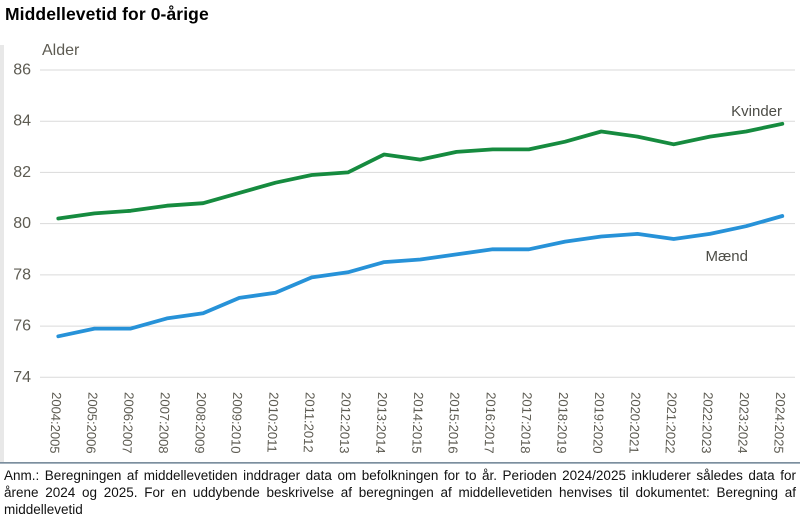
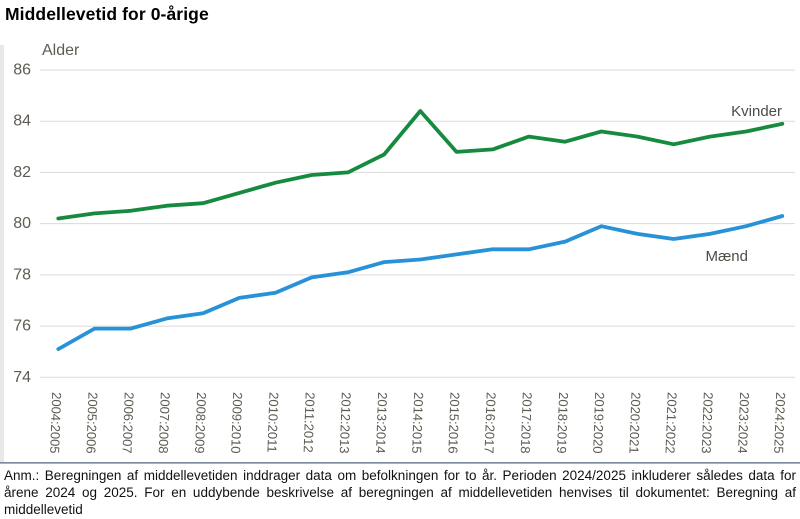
Mænd/2004:2005: 75.6 -> 75.1
Kvinder/2014:2015: 82.5 -> 84.4
Kvinder/2017:2018: 82.9 -> 83.4
Mænd/2019:2020: 79.5 -> 79.9
